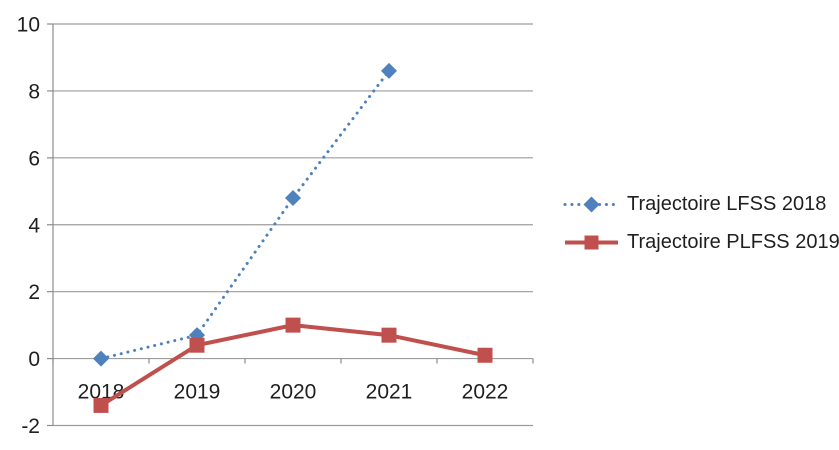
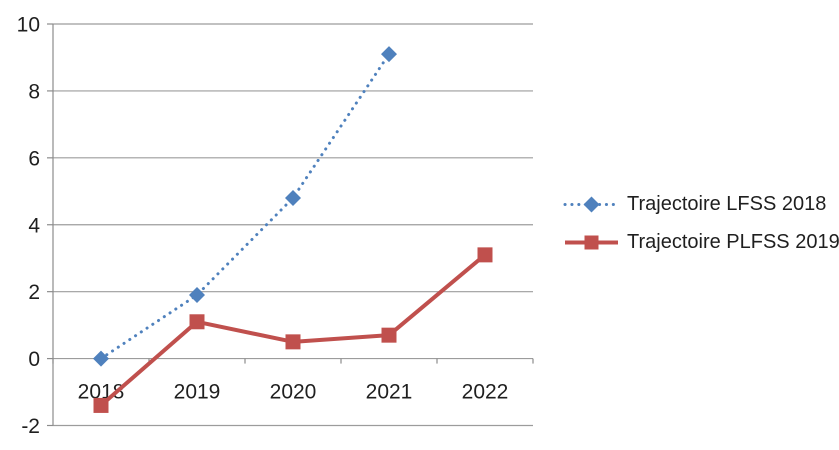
Trajectoire LFSS 2018/2019: 0.7 -> 1.9
Trajectoire PLFSS 2019/2019: 0.4 -> 1.1
Trajectoire PLFSS 2019/2020: 1.0 -> 0.5
Trajectoire LFSS 2018/2021: 8.6 -> 9.1
Trajectoire PLFSS 2019/2022: 0.1 -> 3.1
